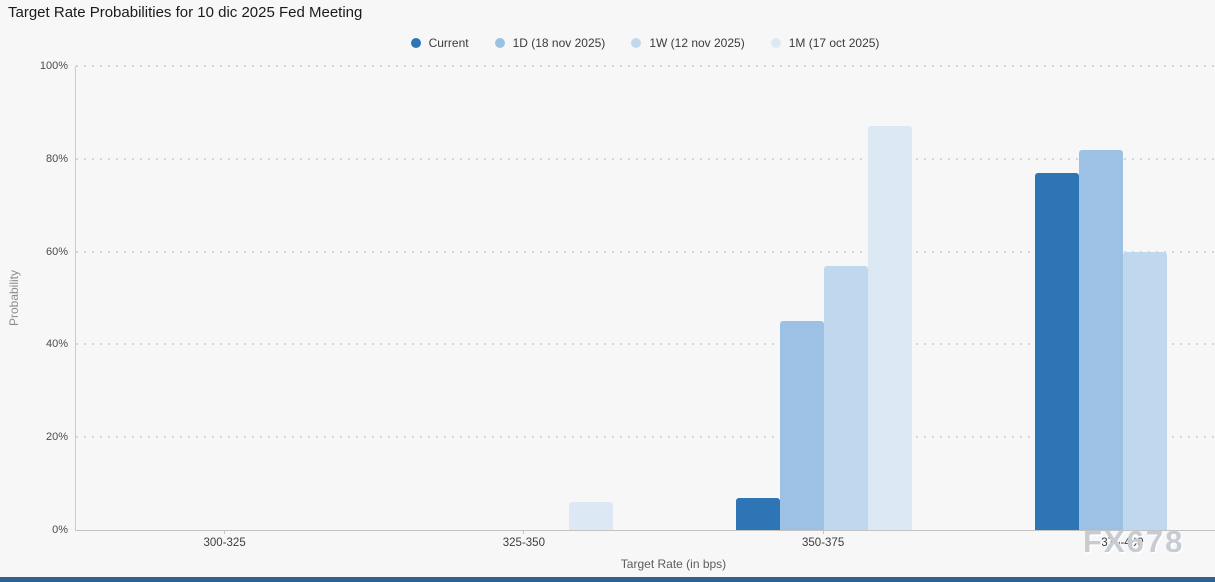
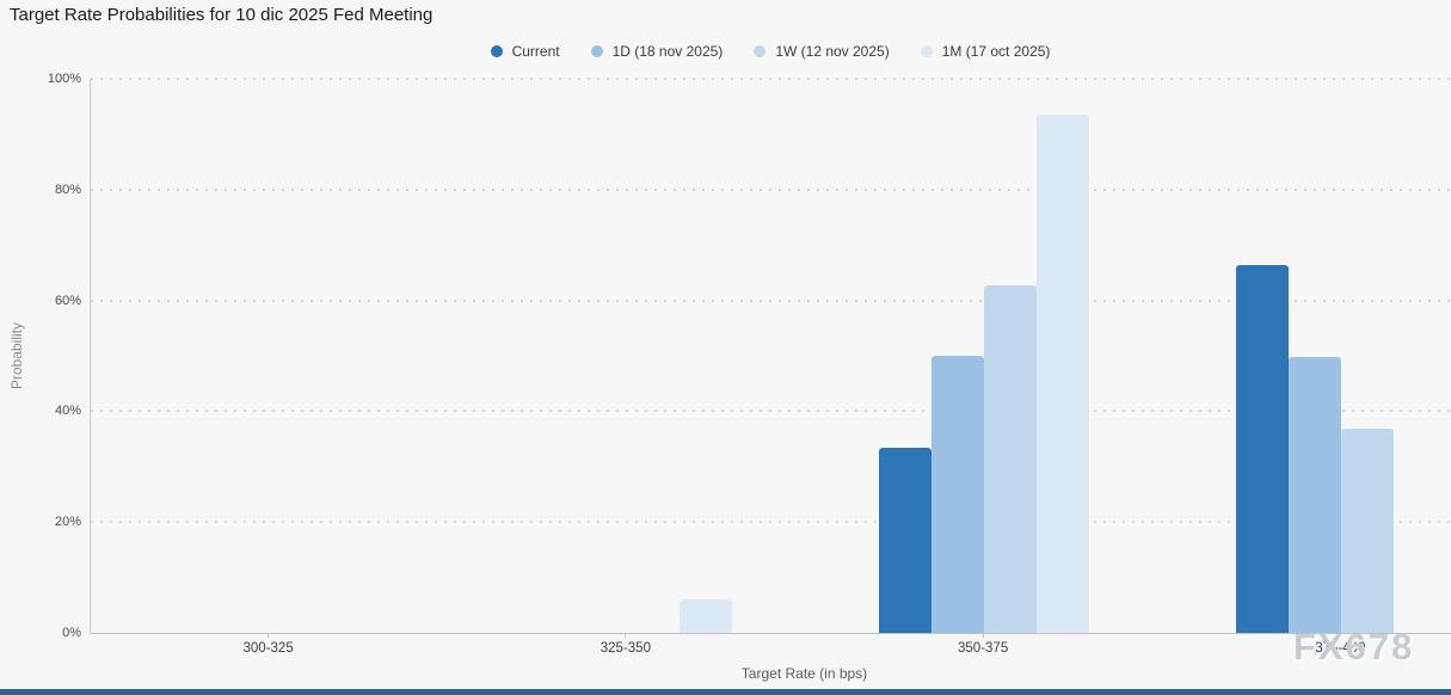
Current/350-375: 7% -> 34%
1D (18 nov 2025)/350-375: 45% -> 50%
1W (12 nov 2025)/350-375: 57% -> 63%
1M (17 oct 2025)/350-375: 87% -> 94%
Current/375-400: 77% -> 66%
1D (18 nov 2025)/375-400: 82% -> 50%
1W (12 nov 2025)/375-400: 60% -> 37%
